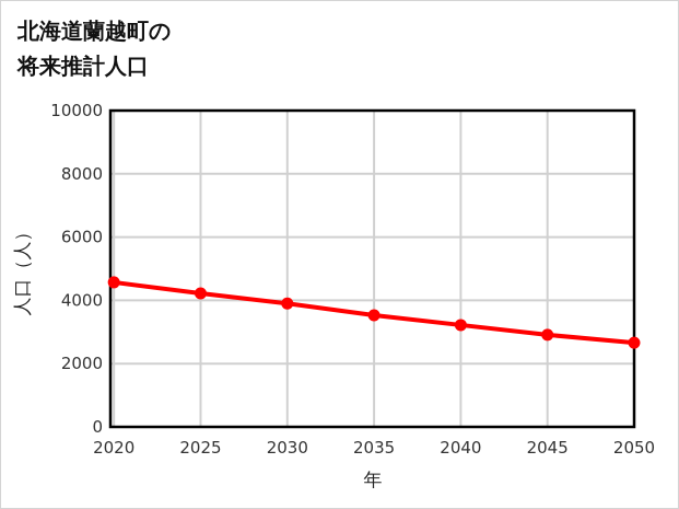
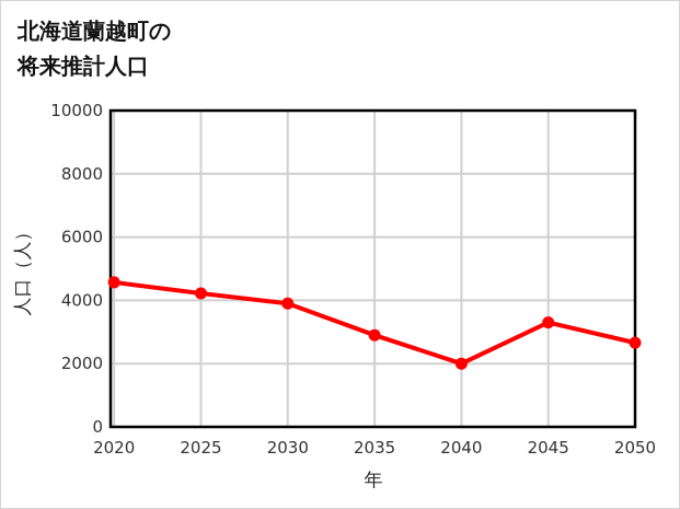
2035: 3500 -> 2900
2040: 3200 -> 2000
2045: 2900 -> 3300
